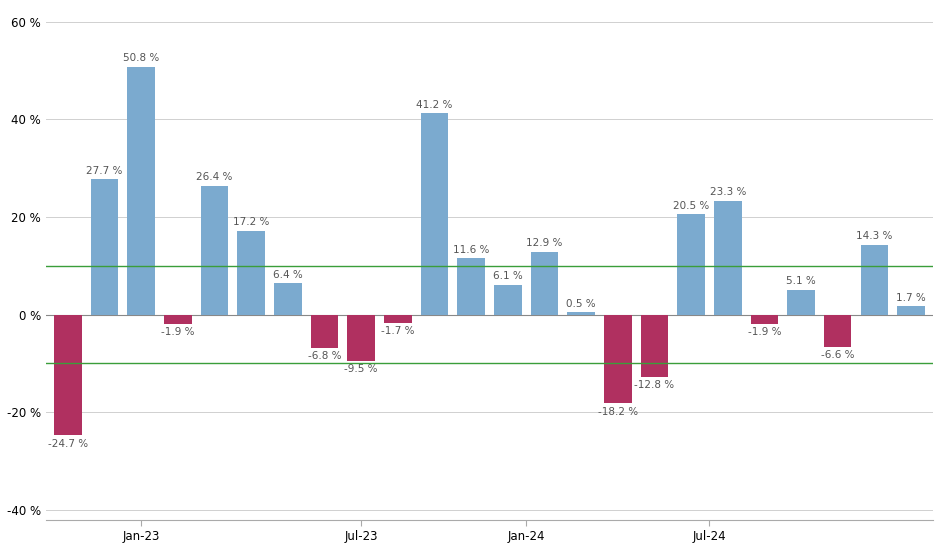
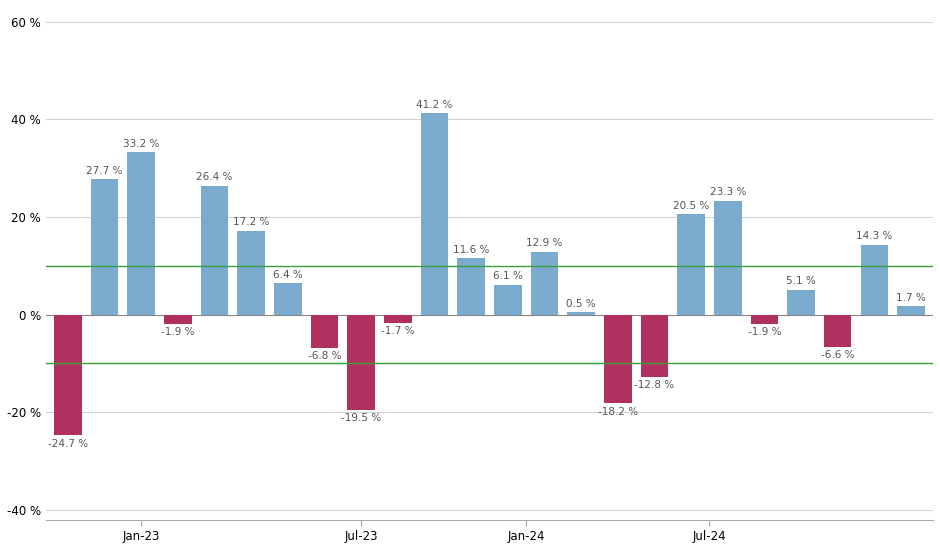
Jan-23: 50.8 -> 33.2
Jul-23: -9.5 -> -19.5
